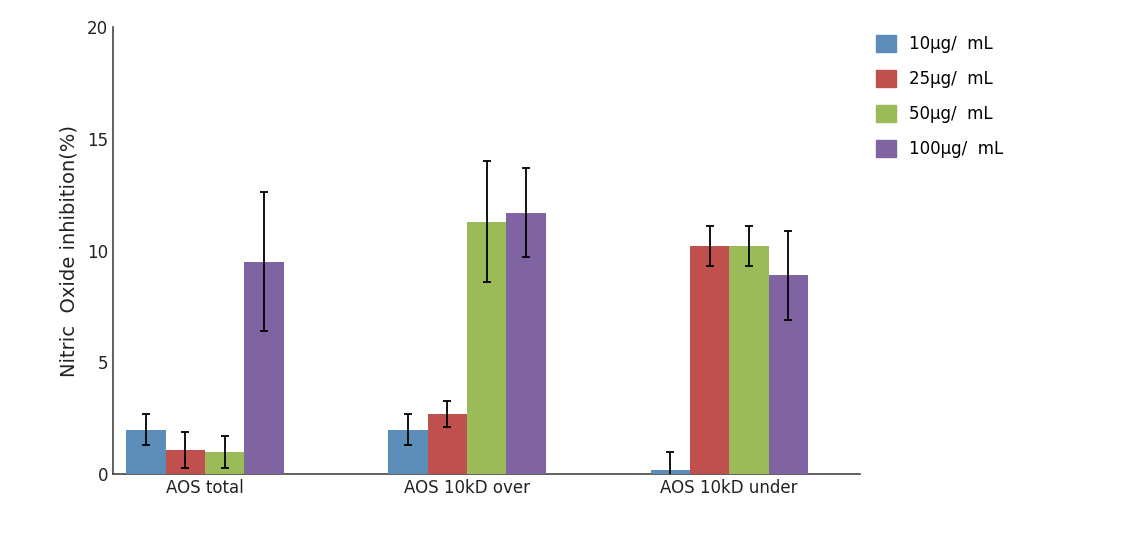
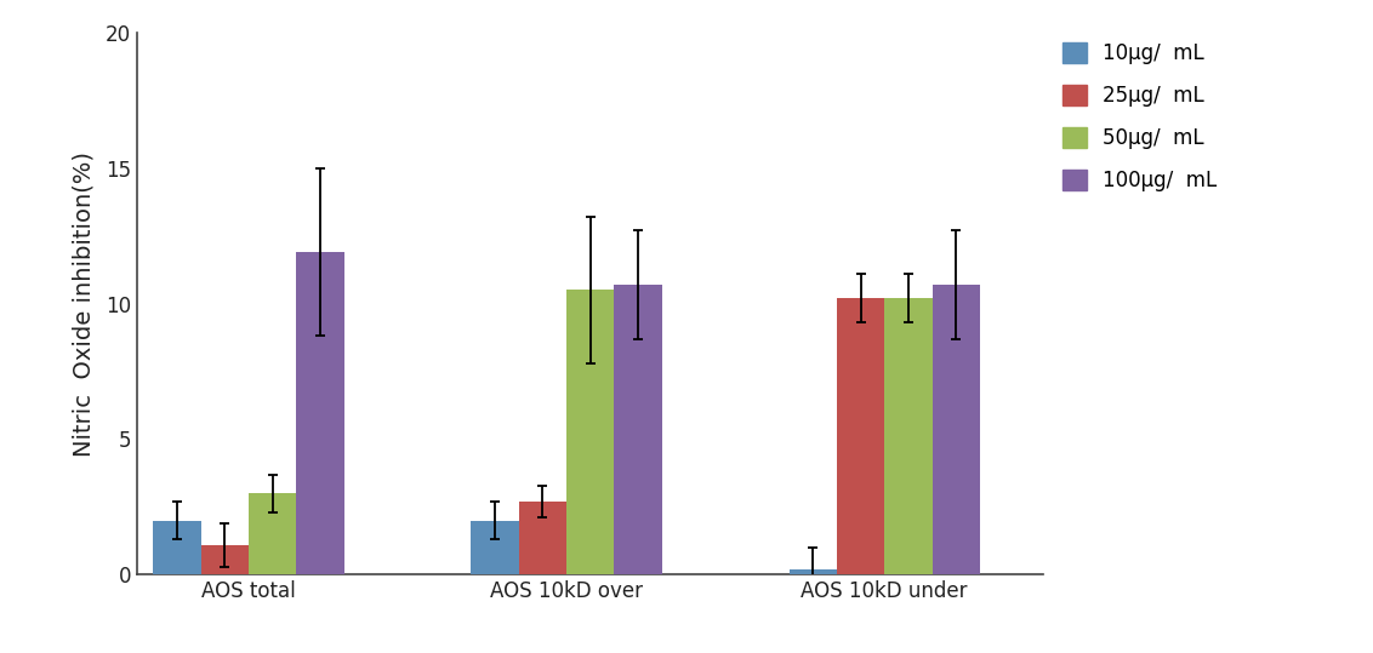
50μg/ mL/AOS total: 1.0 -> 3.0
100μg/ mL/AOS total: 9.5 -> 11.9
50μg/ mL/AOS 10kD over: 11.3 -> 10.5
100μg/ mL/AOS 10kD over: 11.7 -> 10.7
100μg/ mL/AOS 10kD under: 8.9 -> 10.7
